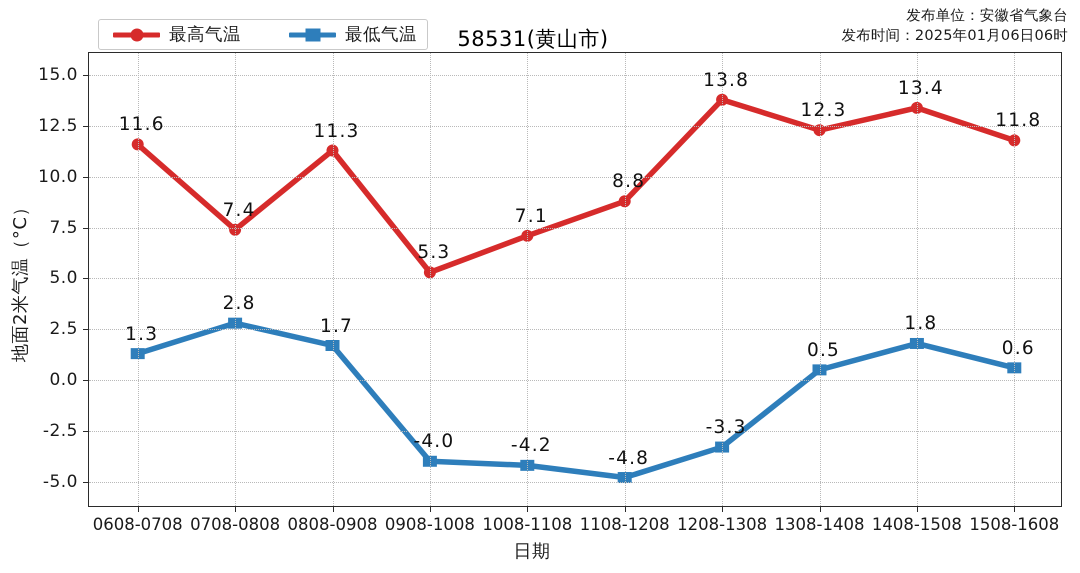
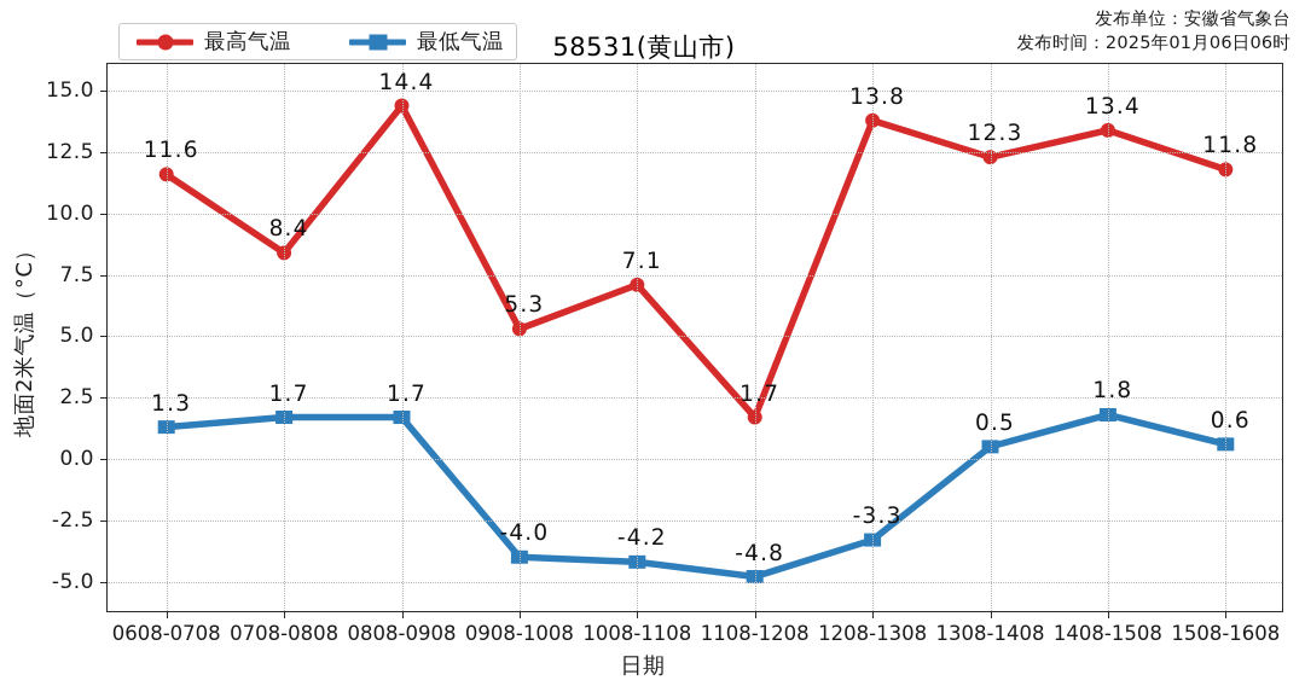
最高气温/0708-0808: 7.4 -> 8.4
最低气温/0708-0808: 2.8 -> 1.7
最高气温/0808-0908: 11.3 -> 14.4
最高气温/1108-1208: 8.8 -> 1.7
